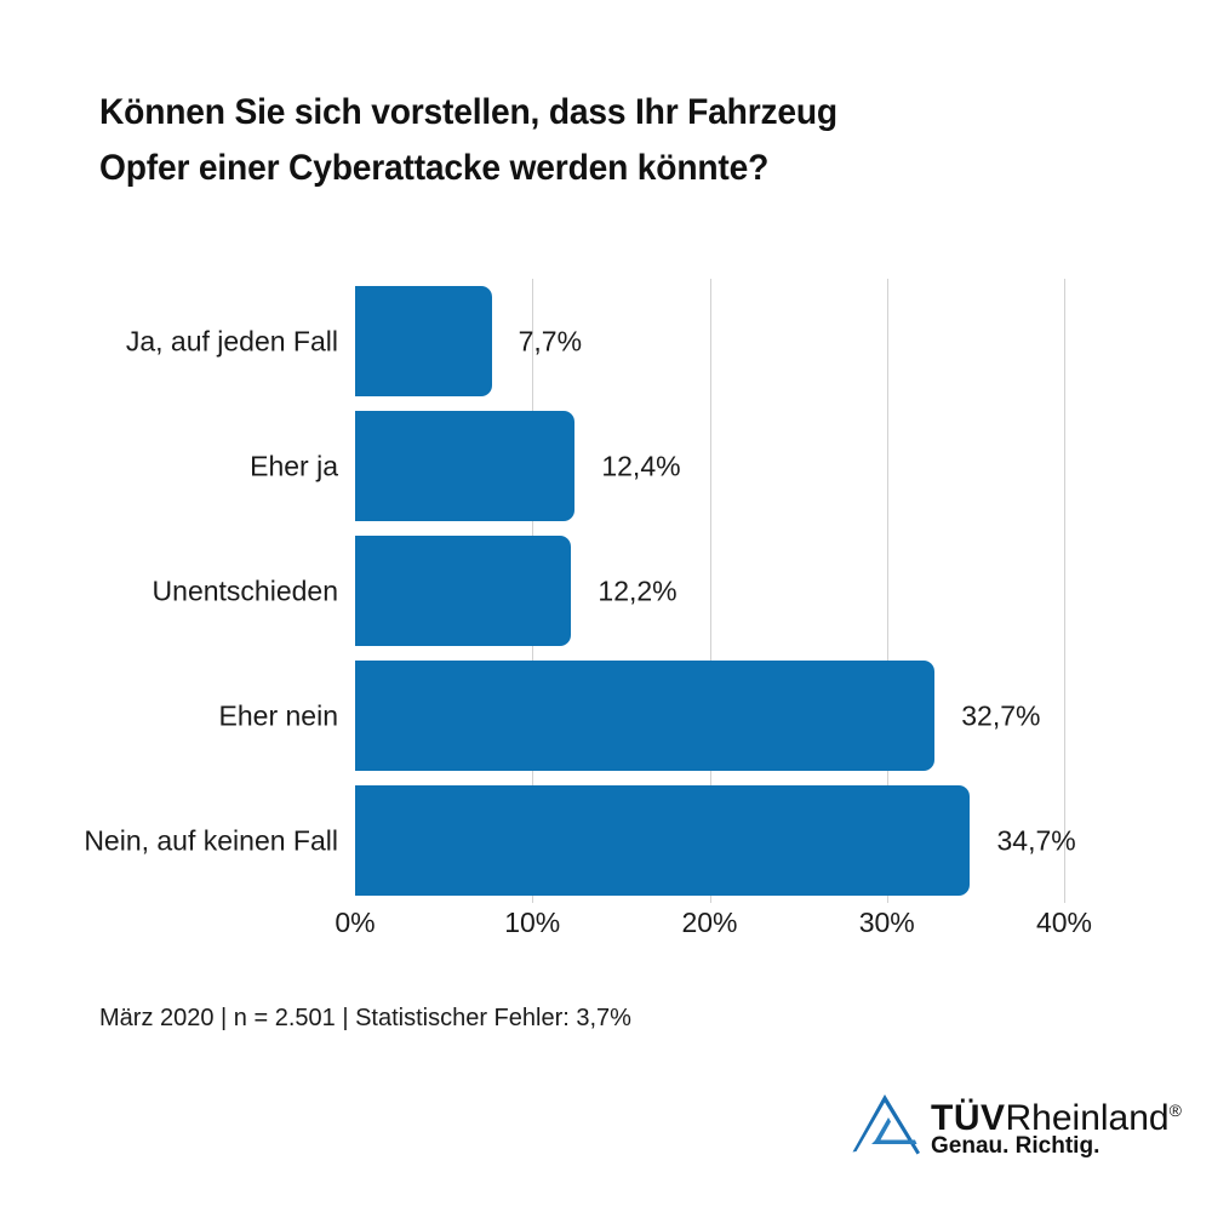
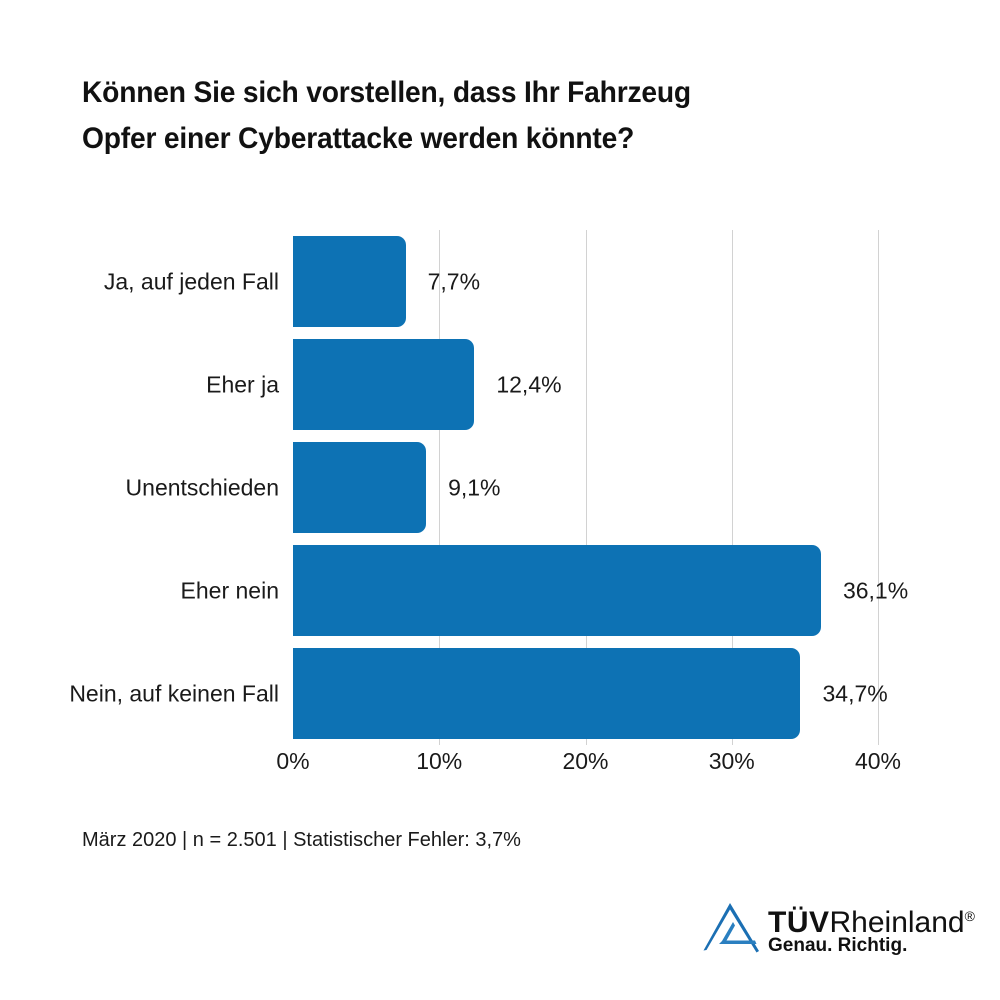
Unentschieden: 12,2% -> 9,1%
Eher nein: 32,7% -> 36,1%
